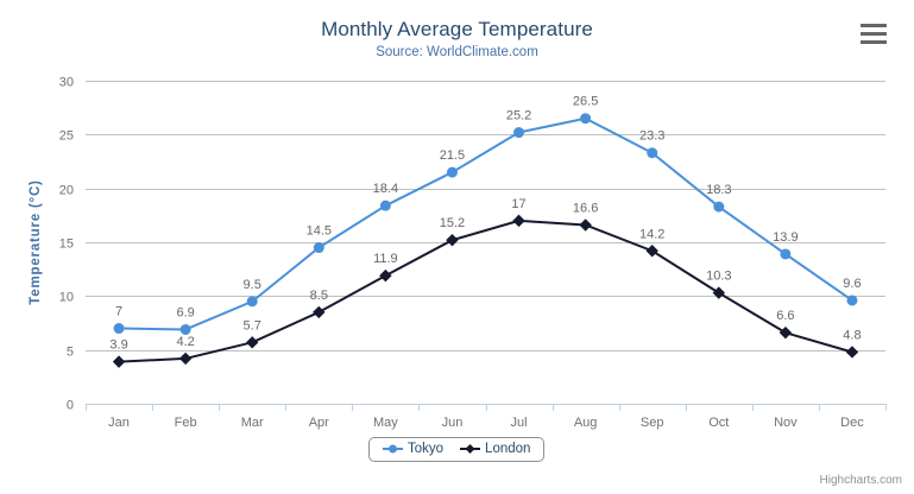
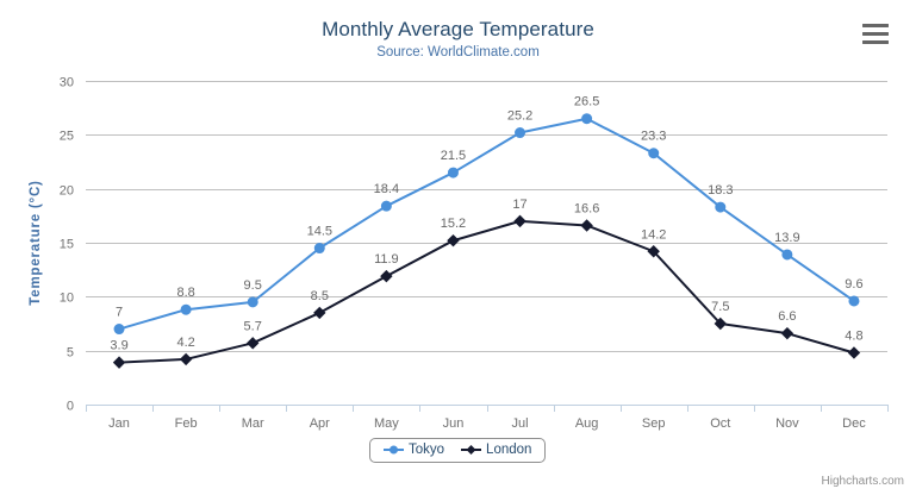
Tokyo/Feb: 6.9 -> 8.8
London/Oct: 10.3 -> 7.5
